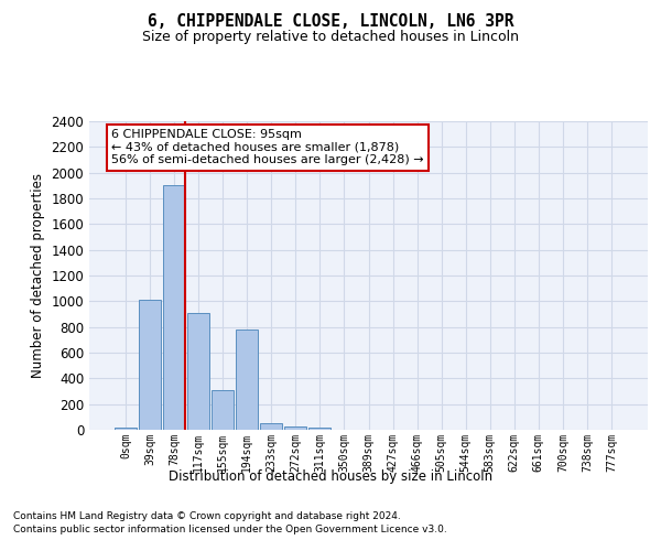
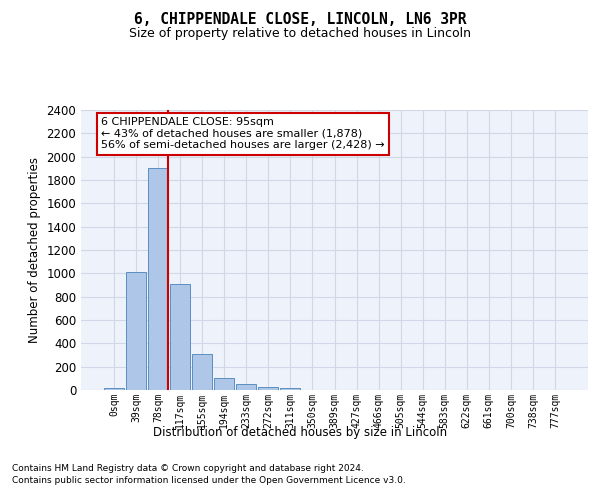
194sqm: 780 -> 100
